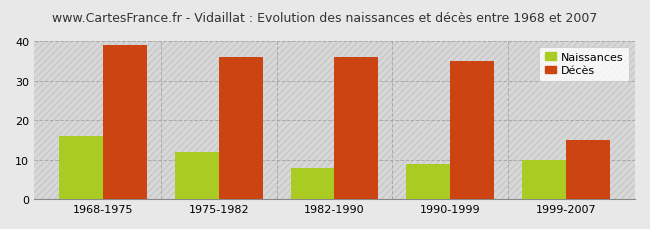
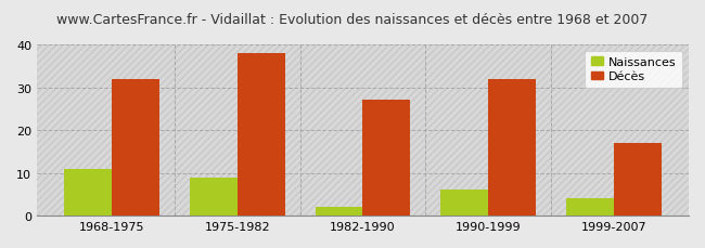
Naissances/1968-1975: 16 -> 11
Décès/1968-1975: 39 -> 32
Naissances/1975-1982: 12 -> 9
Décès/1975-1982: 36 -> 38
Naissances/1982-1990: 8 -> 2
Décès/1982-1990: 36 -> 27
Naissances/1990-1999: 9 -> 6
Décès/1990-1999: 35 -> 32
Naissances/1999-2007: 10 -> 4
Décès/1999-2007: 15 -> 17
